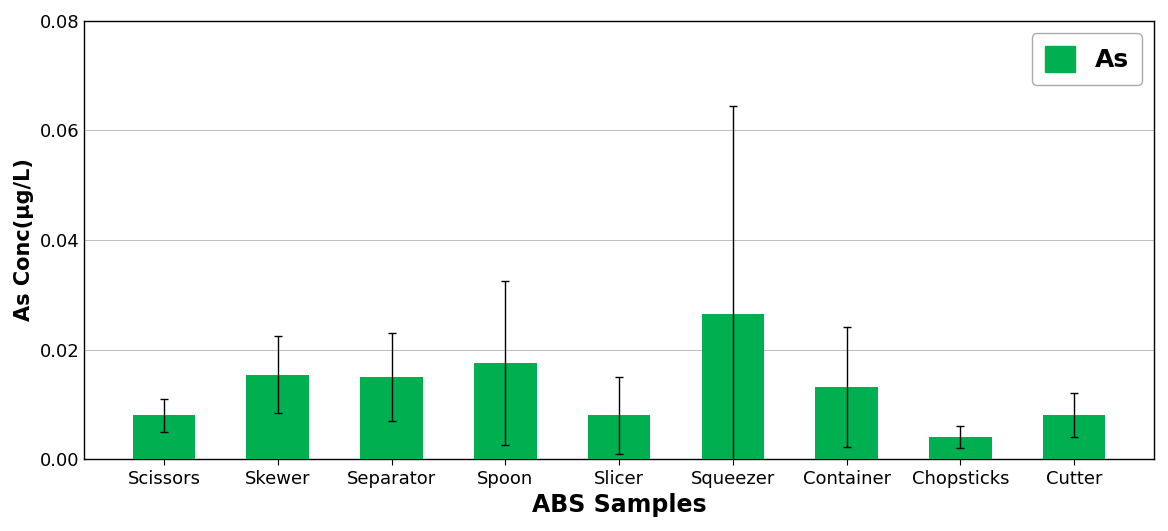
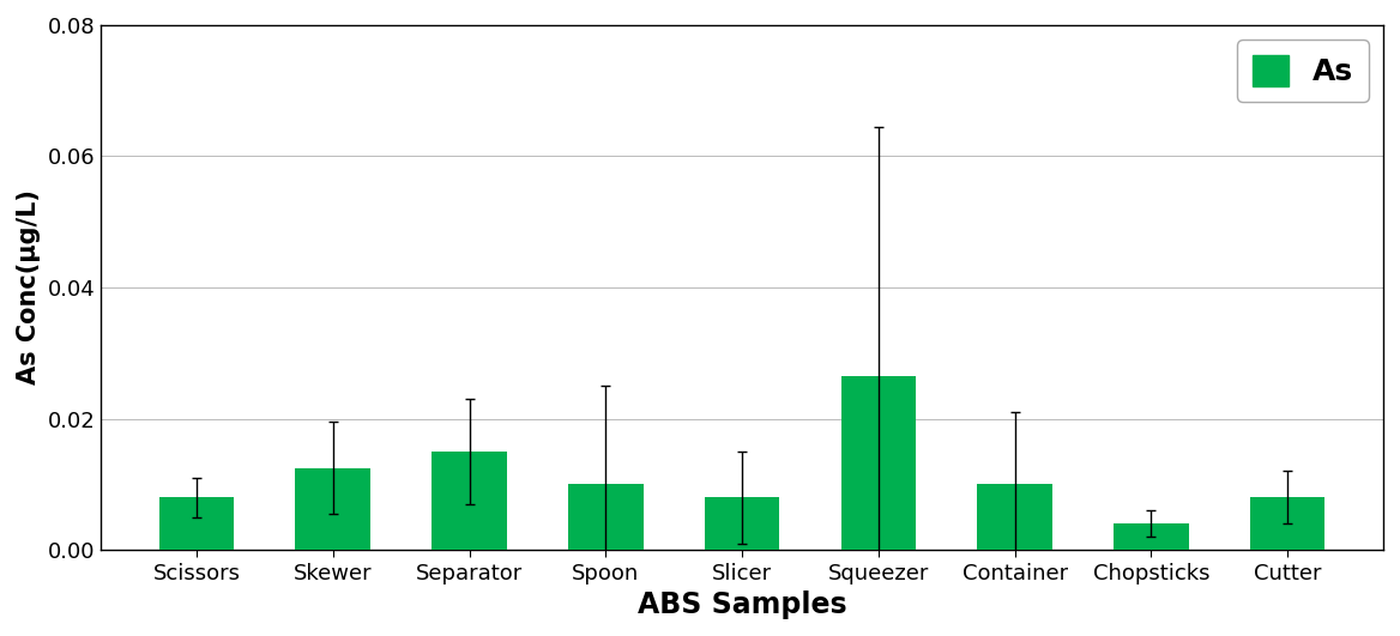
Skewer: 0.0154 -> 0.0125
Spoon: 0.0176 -> 0.0100
Container: 0.0132 -> 0.0100
